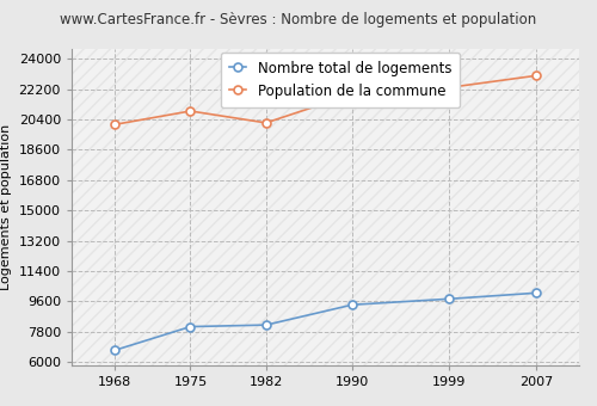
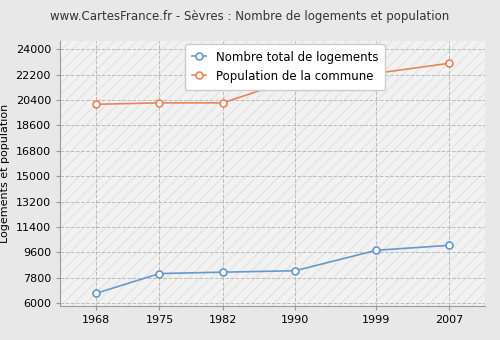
Population de la commune/1975: 20900 -> 20200
Nombre total de logements/1990: 9400 -> 8300
